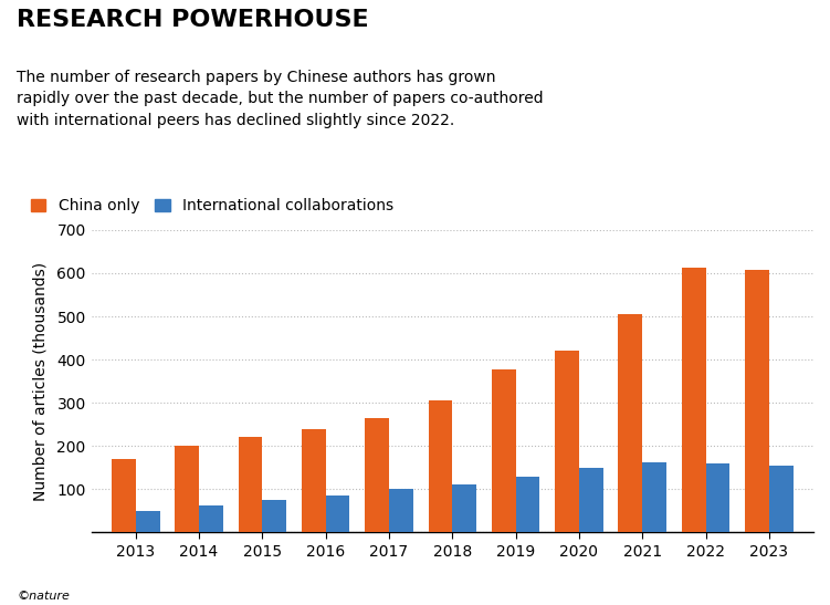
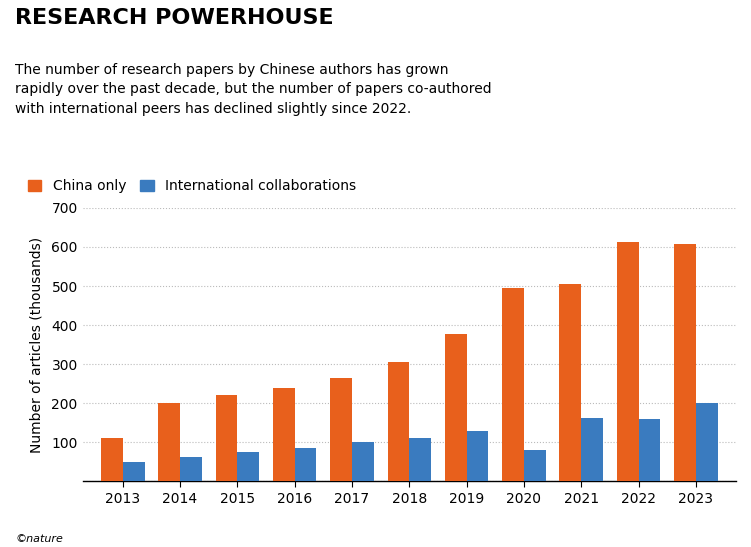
China only/2013: 170 -> 110
China only/2020: 420 -> 495
International collaborations/2020: 150 -> 80
International collaborations/2023: 155 -> 200
